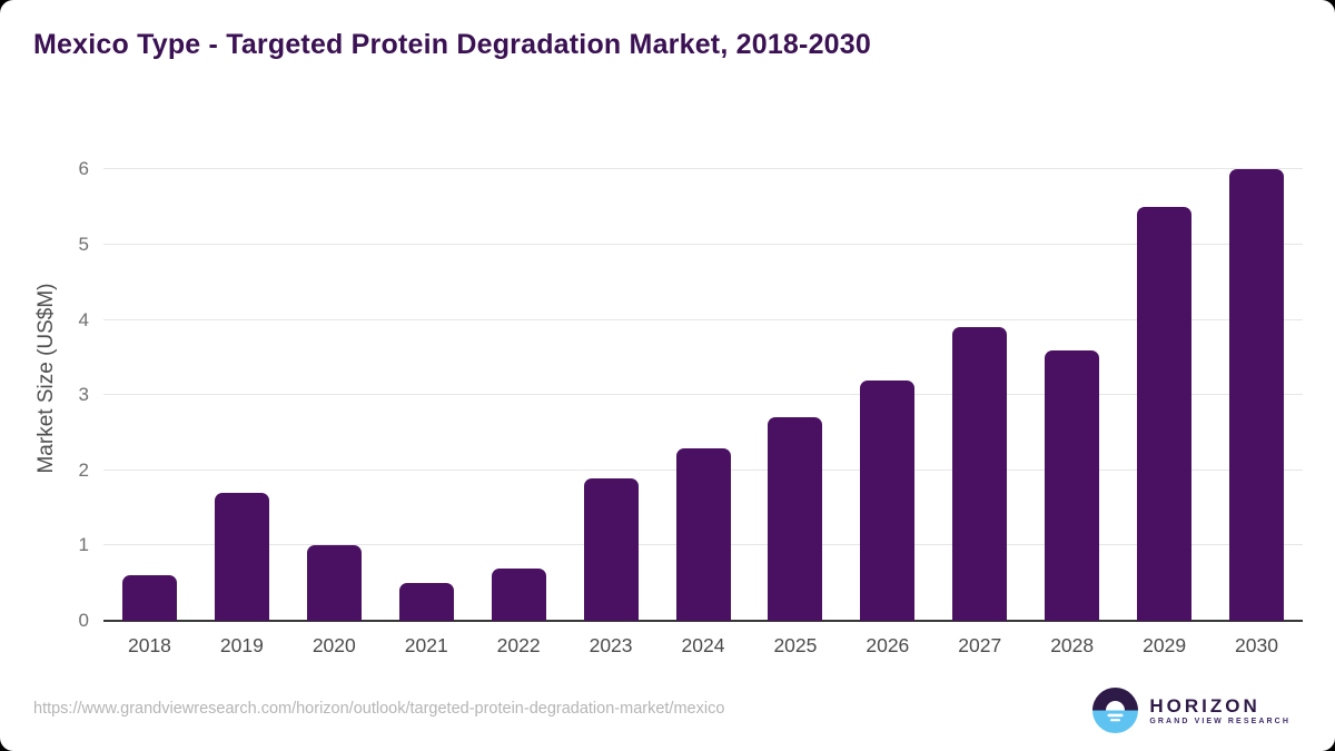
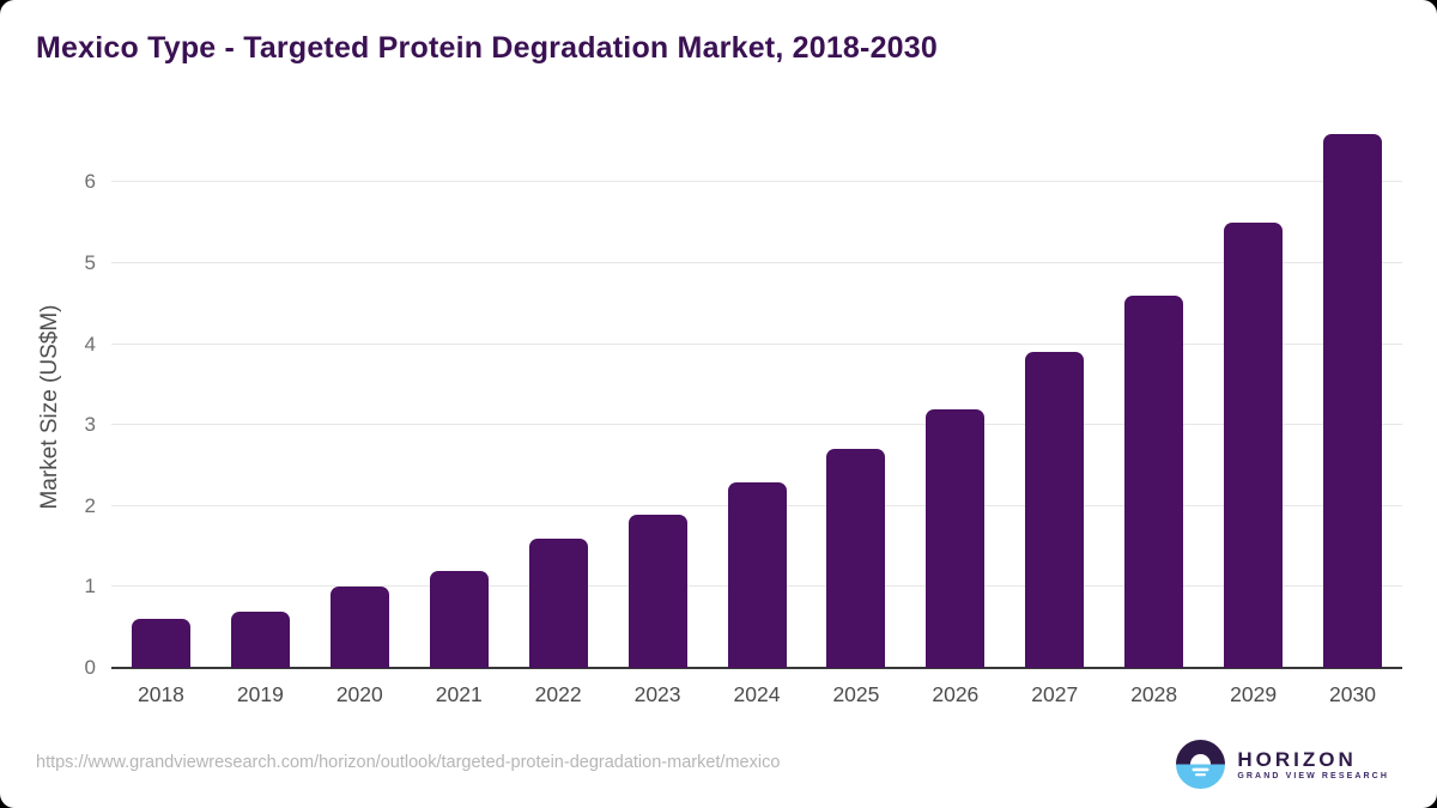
2019: 1.7 -> 0.7
2021: 0.5 -> 1.2
2022: 0.7 -> 1.6
2028: 3.6 -> 4.6
2030: 6.0 -> 6.6
